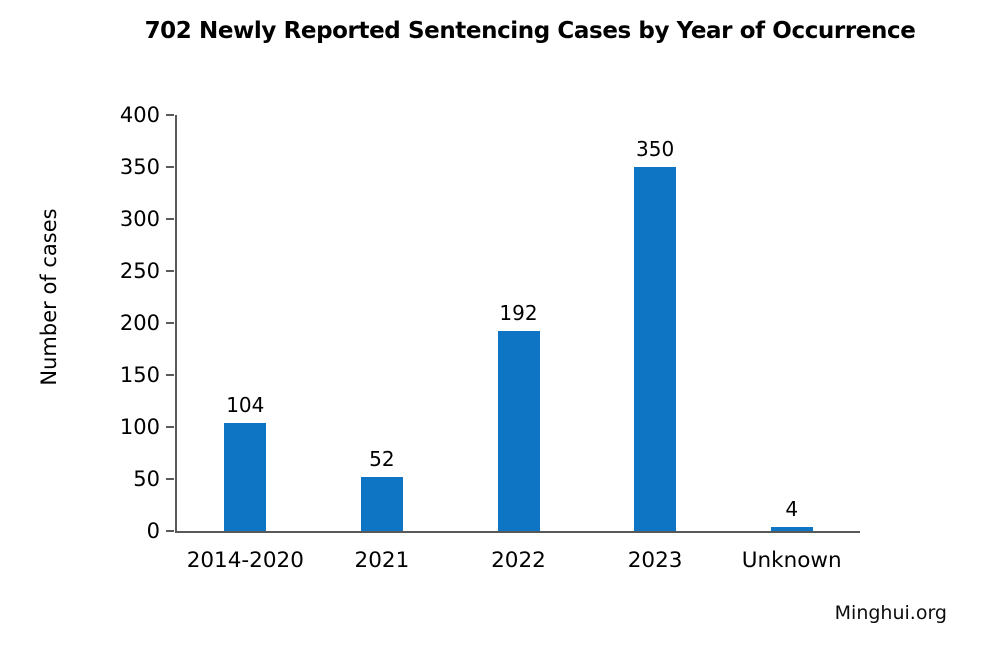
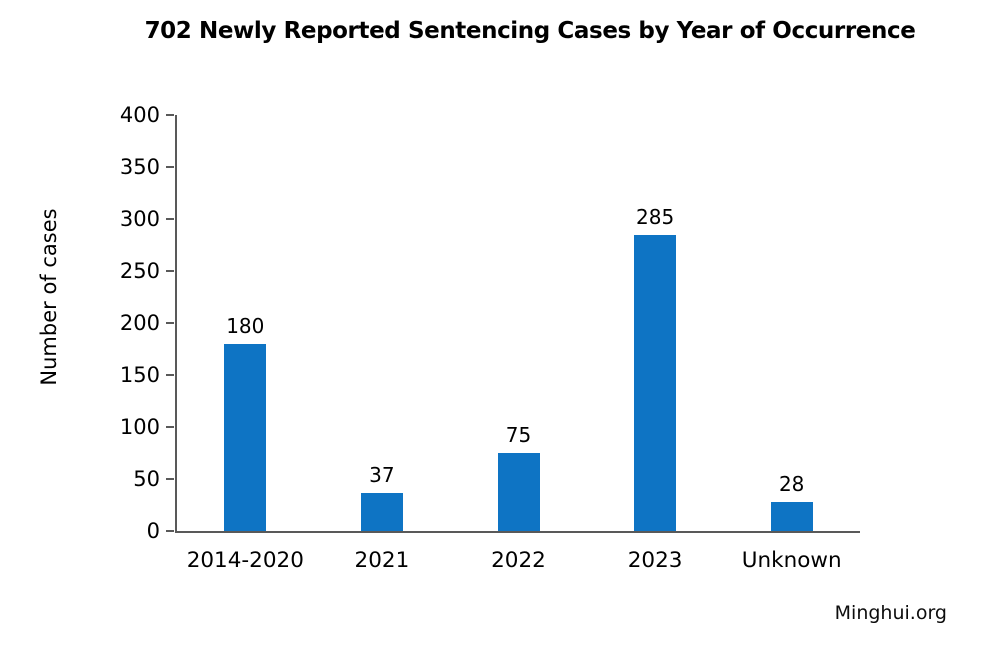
2014-2020: 104 -> 180
2021: 52 -> 37
2022: 192 -> 75
2023: 350 -> 285
Unknown: 4 -> 28
